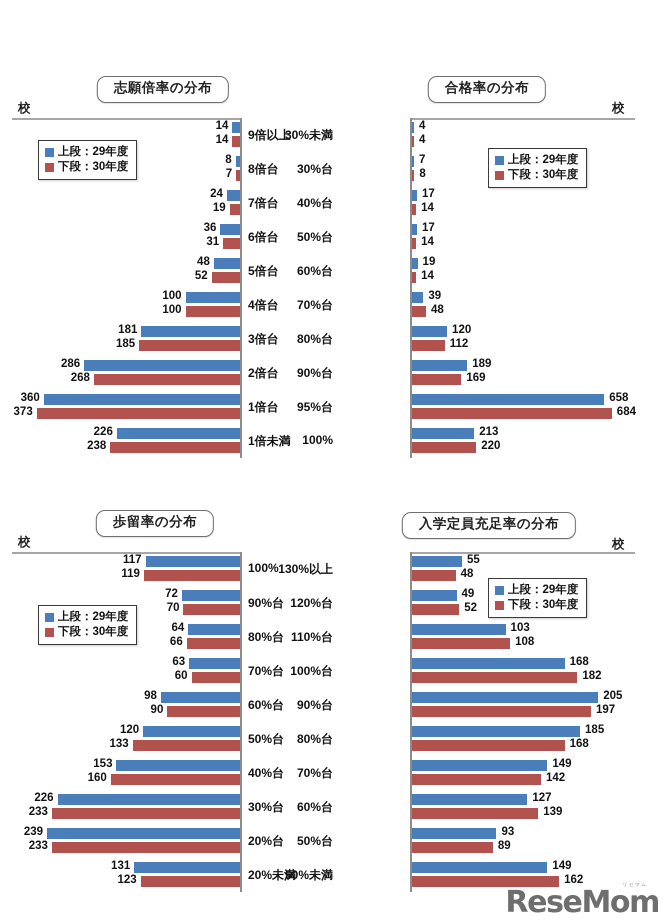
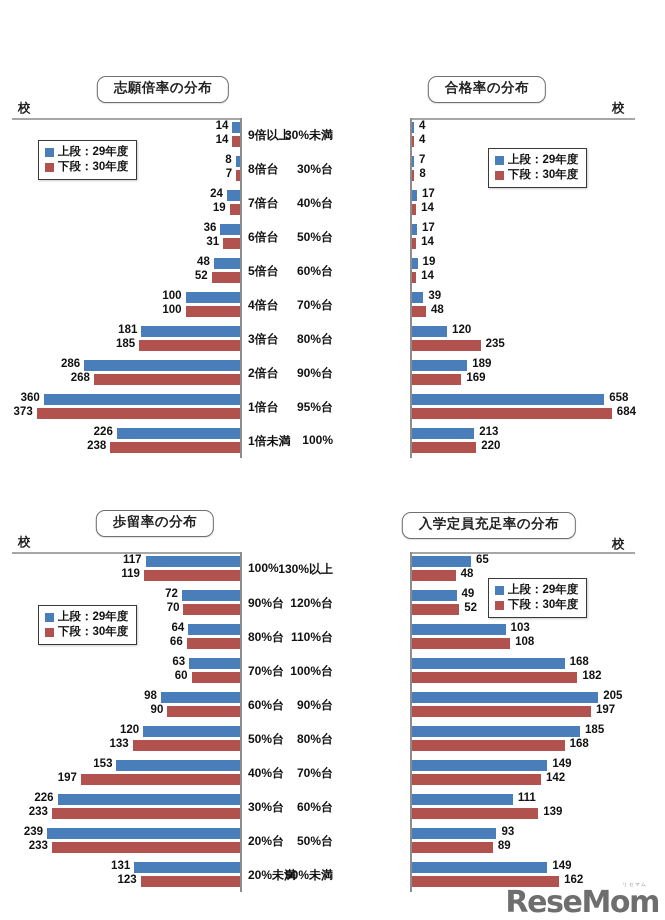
合格率の分布/下段：30年度/80%台: 112 -> 235
歩留率の分布/下段：30年度/40%台: 160 -> 197
入学定員充足率の分布/上段：29年度/130%以上: 55 -> 65
入学定員充足率の分布/上段：29年度/60%台: 127 -> 111
